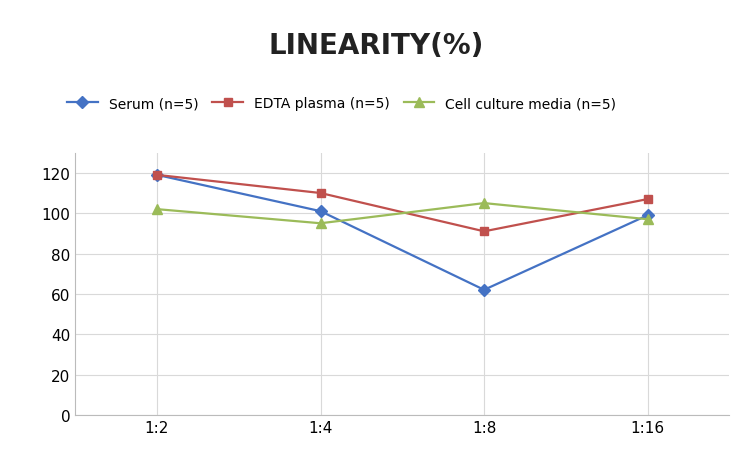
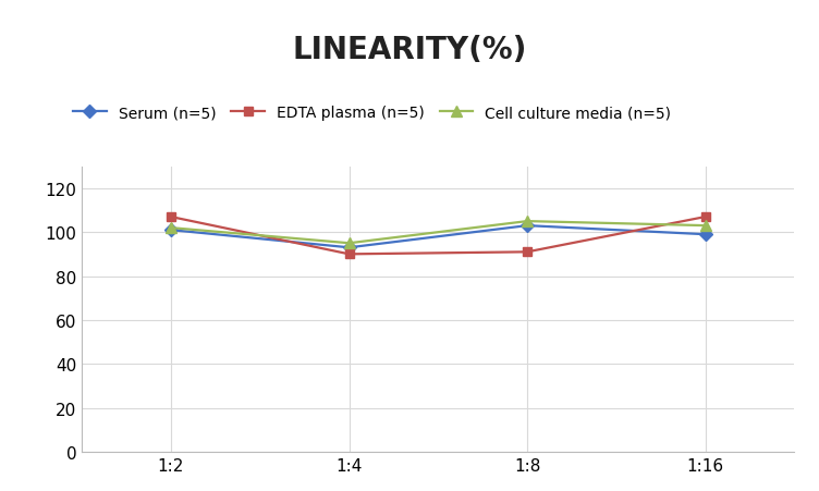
Serum (n=5)/1:2: 119 -> 101
EDTA plasma (n=5)/1:2: 119 -> 107
Serum (n=5)/1:4: 101 -> 93
EDTA plasma (n=5)/1:4: 110 -> 90
Serum (n=5)/1:8: 62 -> 103
Cell culture media (n=5)/1:16: 97 -> 103
